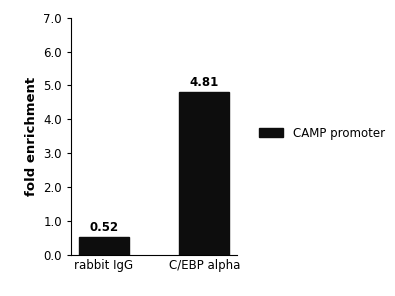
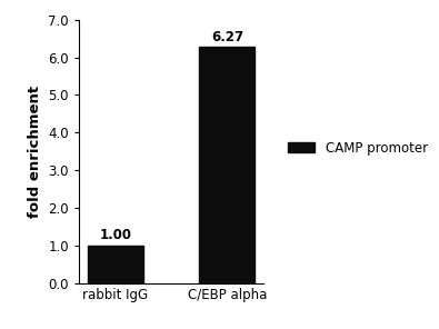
rabbit IgG: 0.52 -> 1.00
C/EBP alpha: 4.81 -> 6.27
